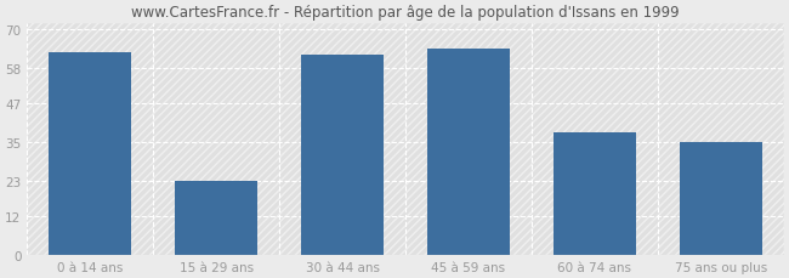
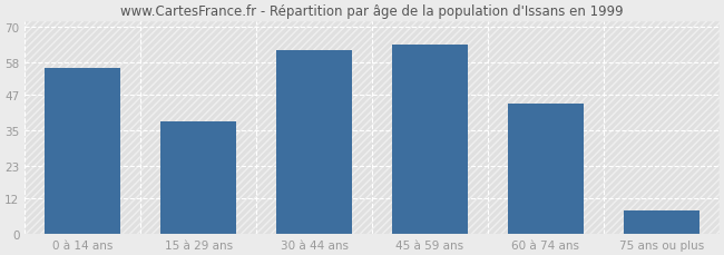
0 à 14 ans: 63 -> 56
15 à 29 ans: 23 -> 38
60 à 74 ans: 38 -> 44
75 ans ou plus: 35 -> 8
